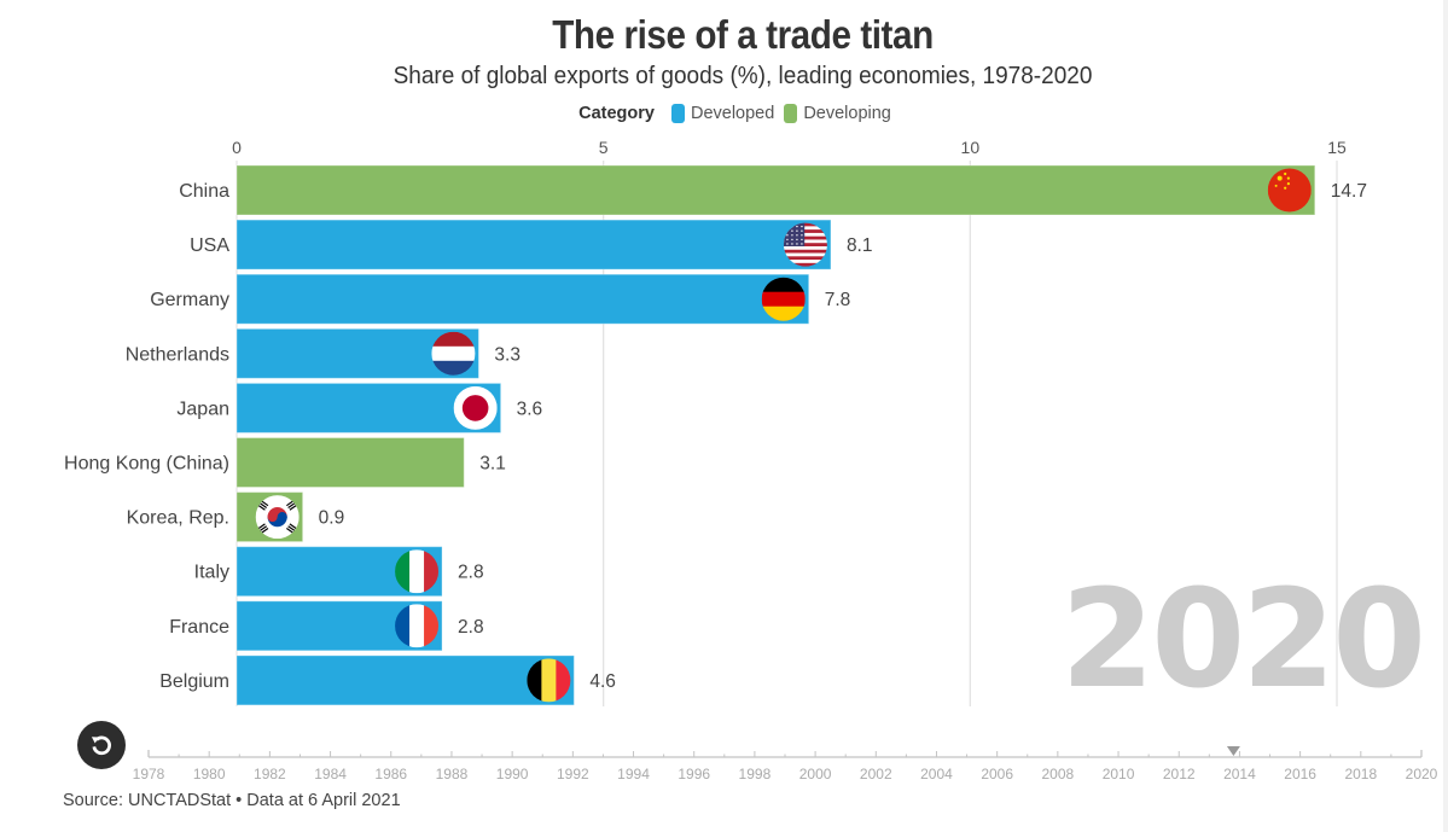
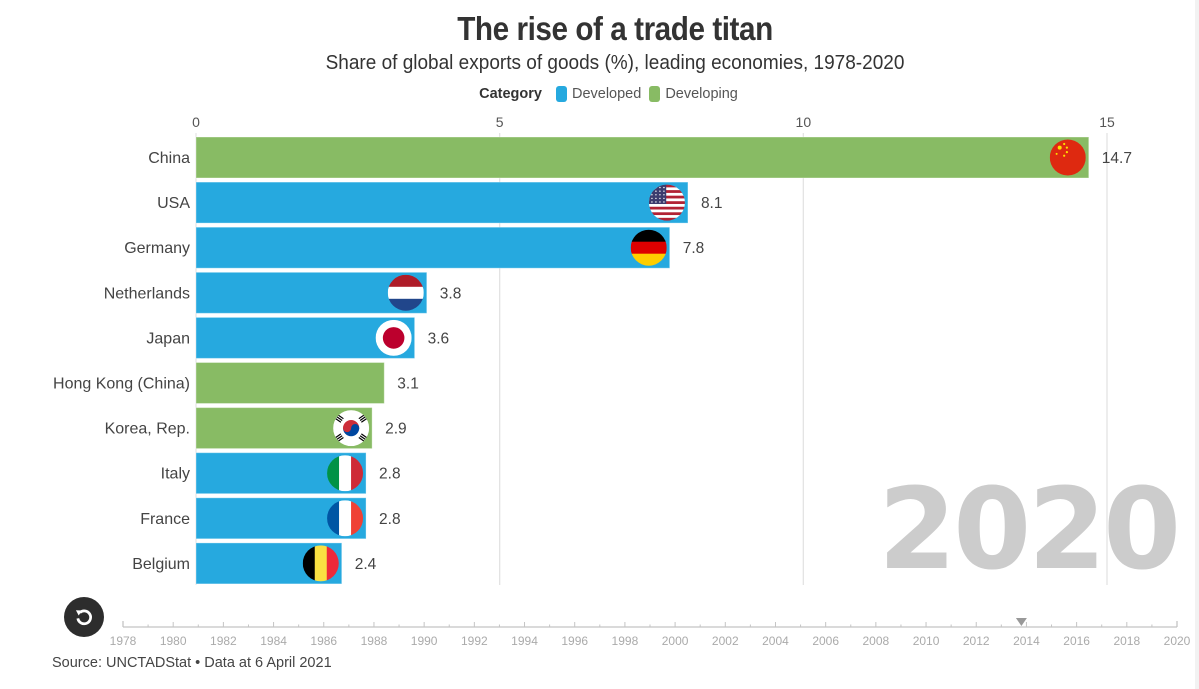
Netherlands: 3.3 -> 3.8
Korea, Rep.: 0.9 -> 2.9
Belgium: 4.6 -> 2.4
